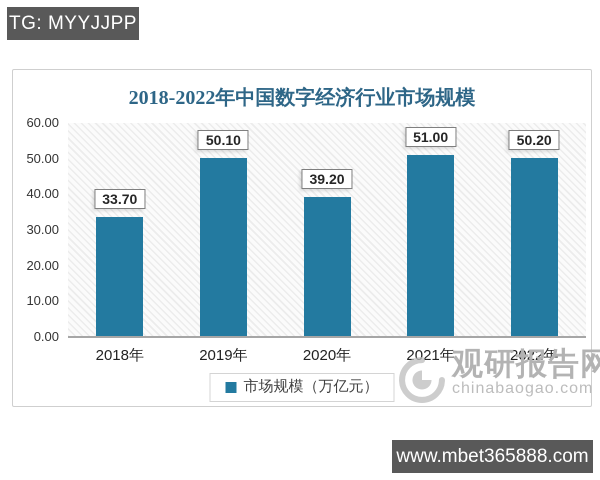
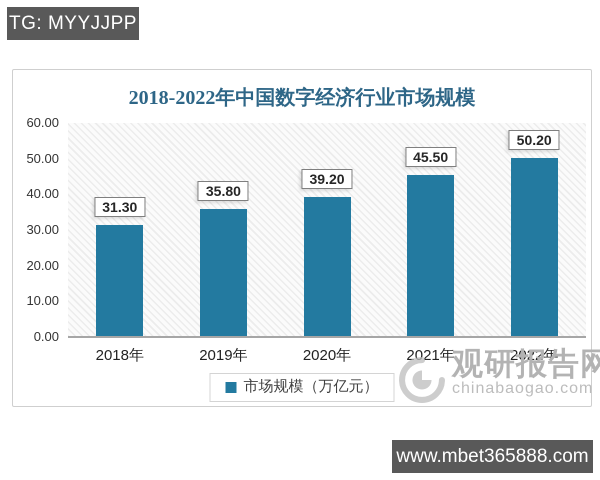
2018年: 33.70 -> 31.30
2019年: 50.10 -> 35.80
2021年: 51.00 -> 45.50
